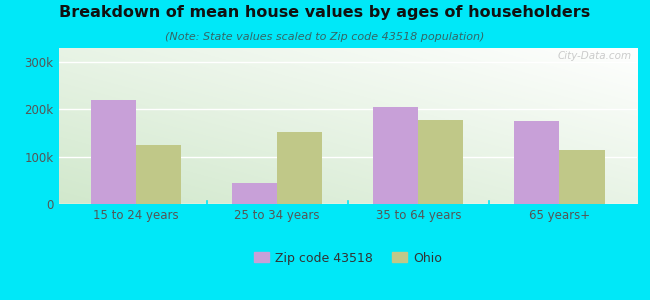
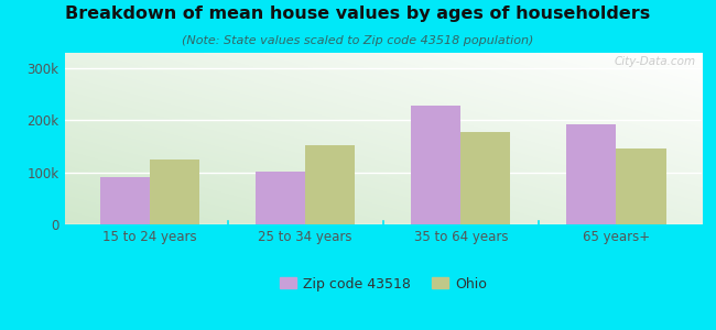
Zip code 43518/15 to 24 years: 220k -> 90k
Zip code 43518/25 to 34 years: 45k -> 102k
Zip code 43518/35 to 64 years: 205k -> 228k
Zip code 43518/65 years+: 175k -> 193k
Ohio/65 years+: 115k -> 147k
